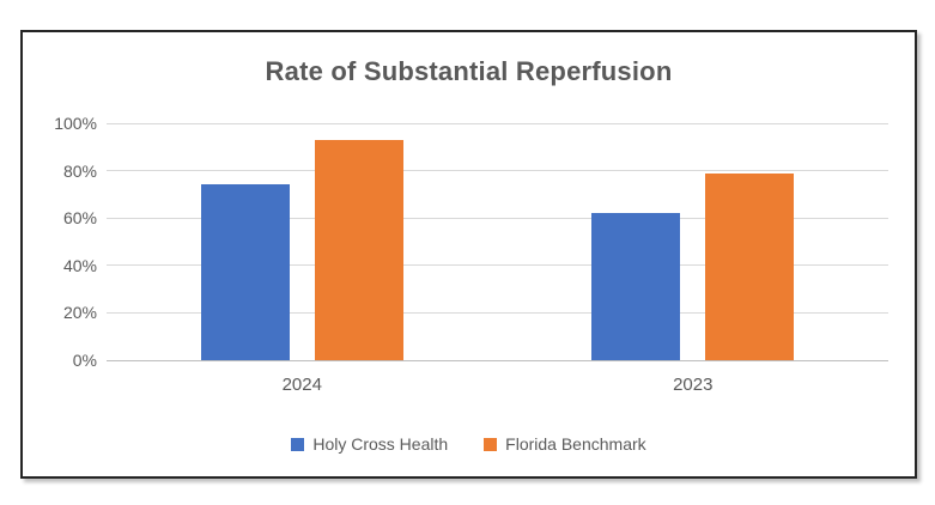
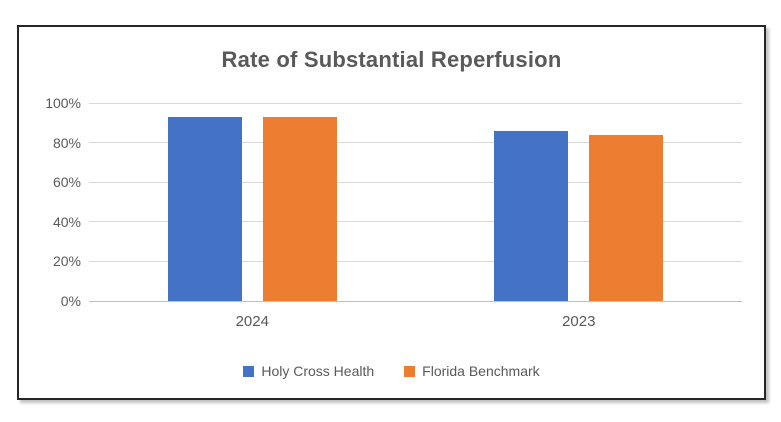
Holy Cross Health/2024: 74% -> 93%
Holy Cross Health/2023: 62% -> 86%
Florida Benchmark/2023: 79% -> 84%
